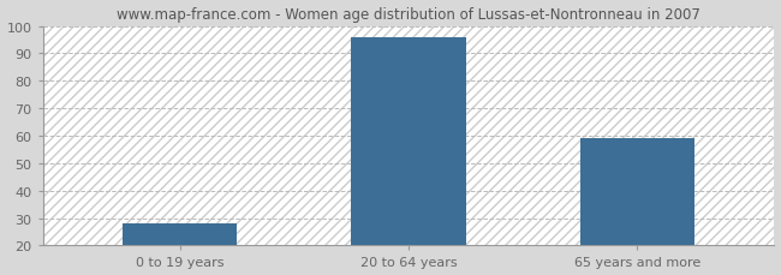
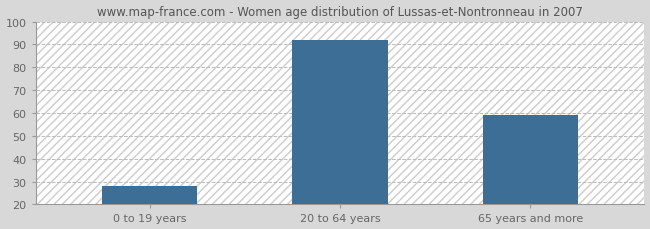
20 to 64 years: 96 -> 92
